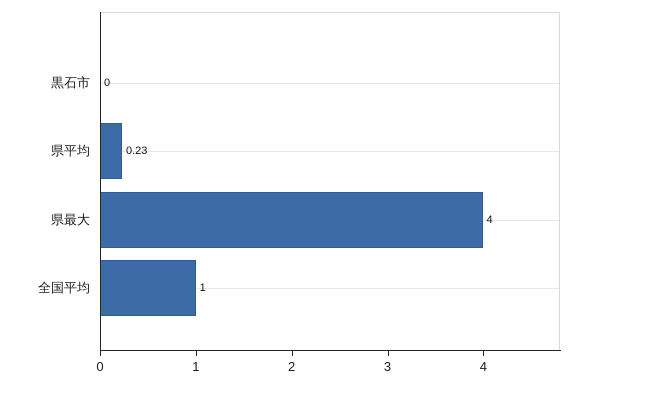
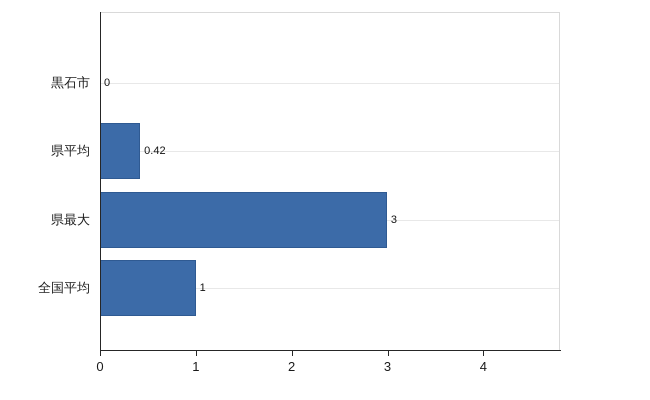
県平均: 0.23 -> 0.42
県最大: 4 -> 3
